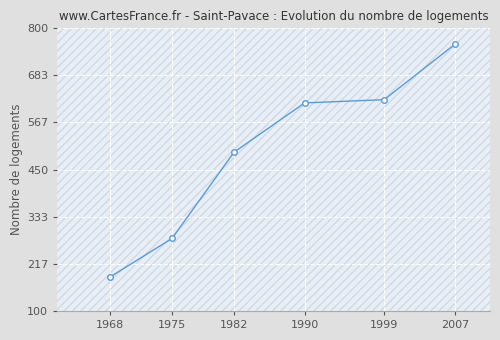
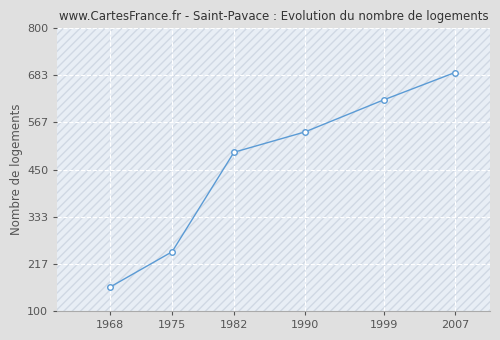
1968: 185 -> 160
1975: 280 -> 247
1990: 615 -> 543
2007: 760 -> 690
